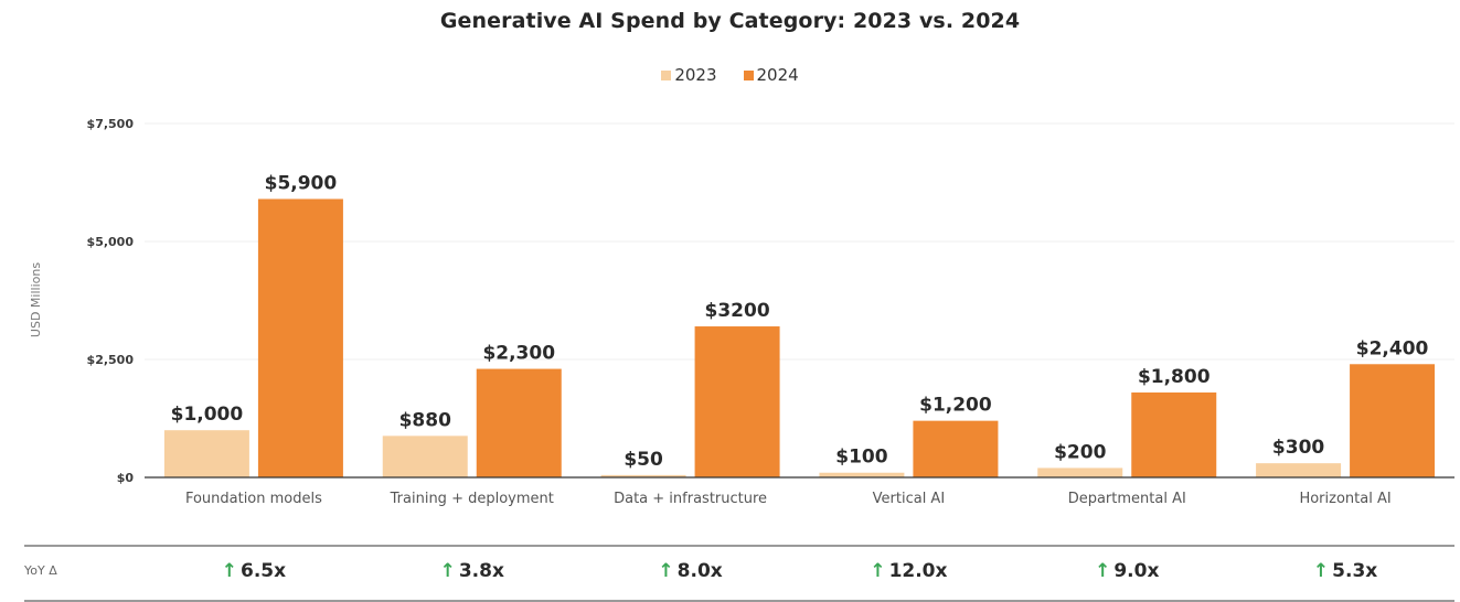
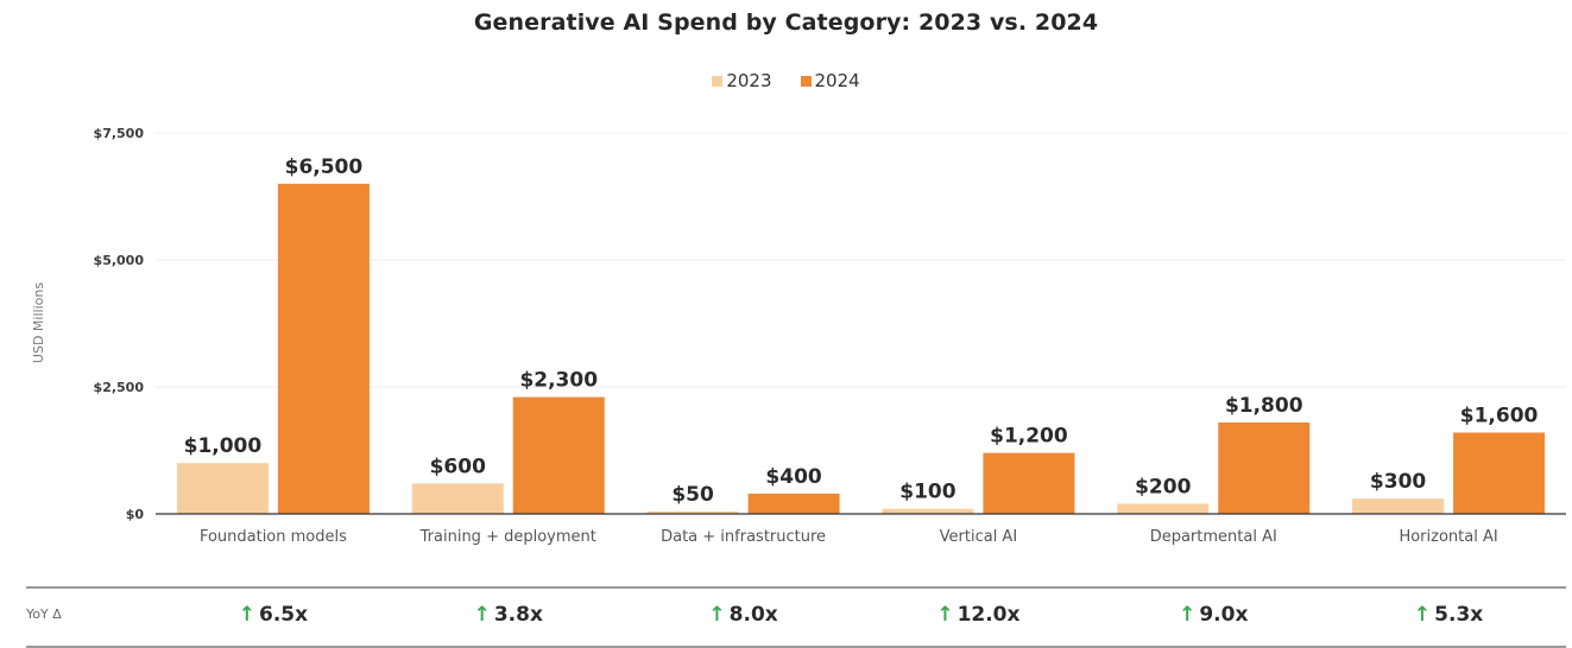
2024/Foundation models: $5,900 -> $6,500
2023/Training + deployment: $880 -> $600
2024/Data + infrastructure: $3200 -> $400
2024/Horizontal AI: $2,400 -> $1,600
